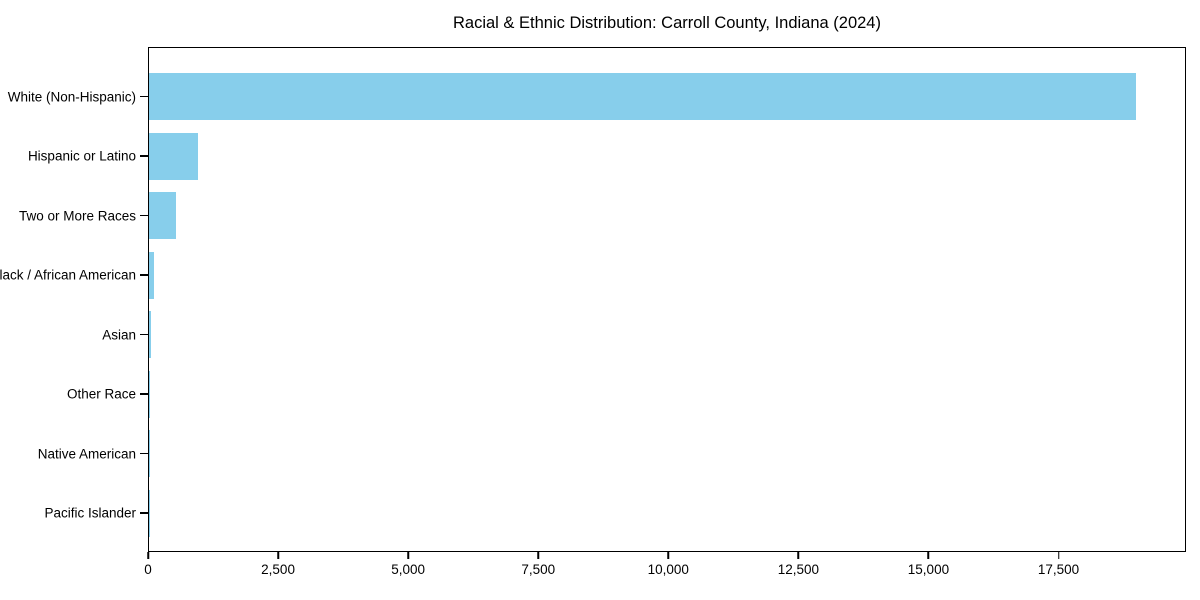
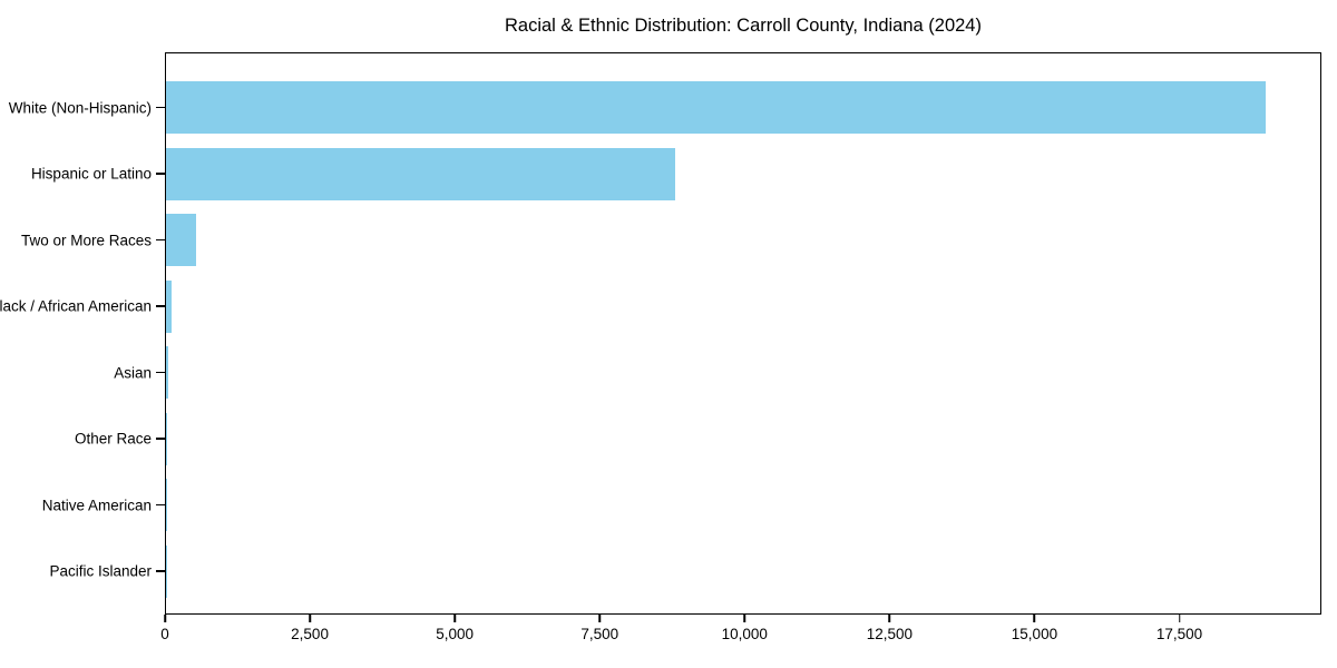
Hispanic or Latino: 900 -> 8800
